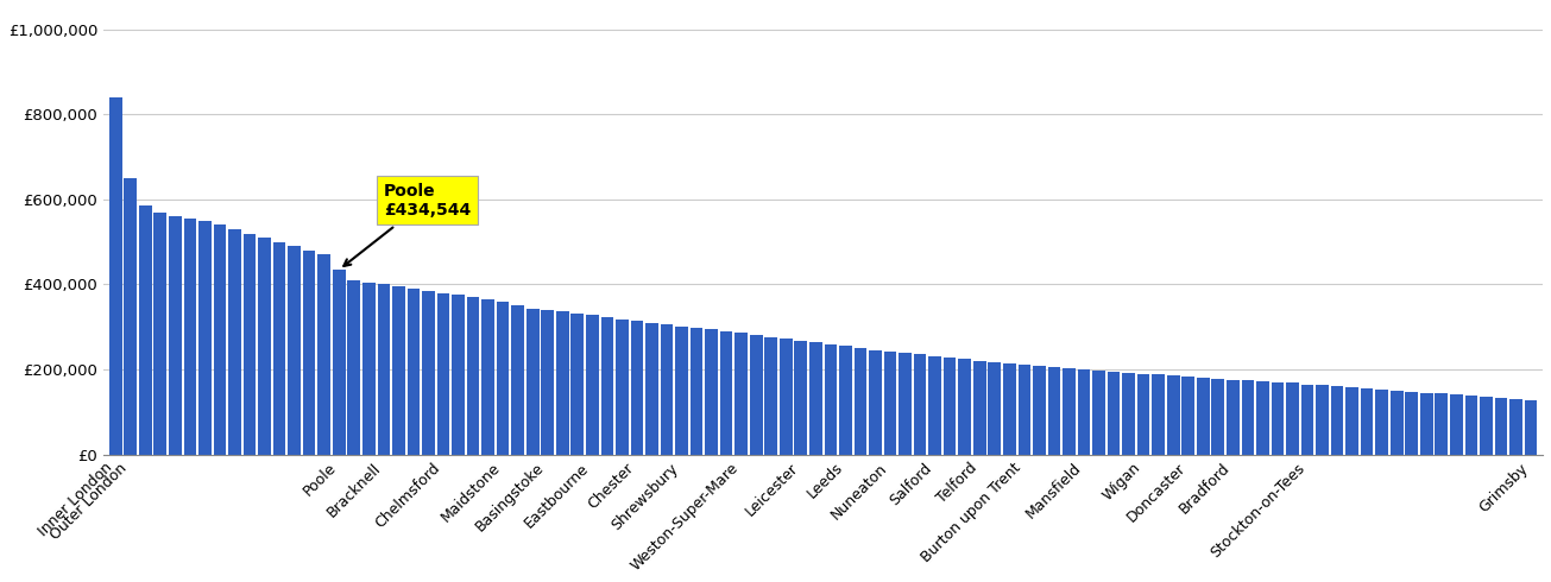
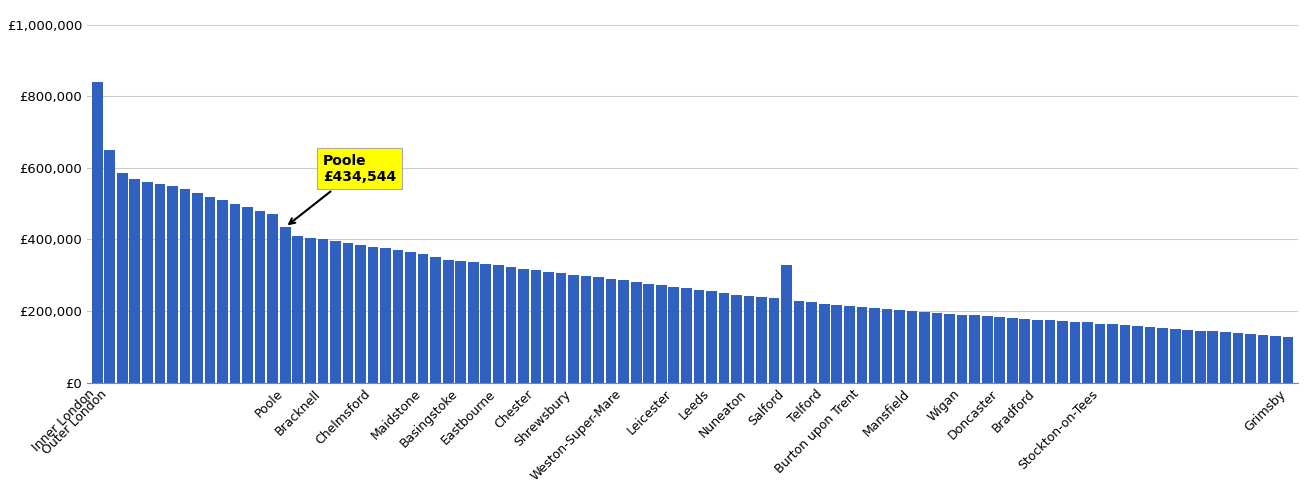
Salford: £231,000 -> £330,000
